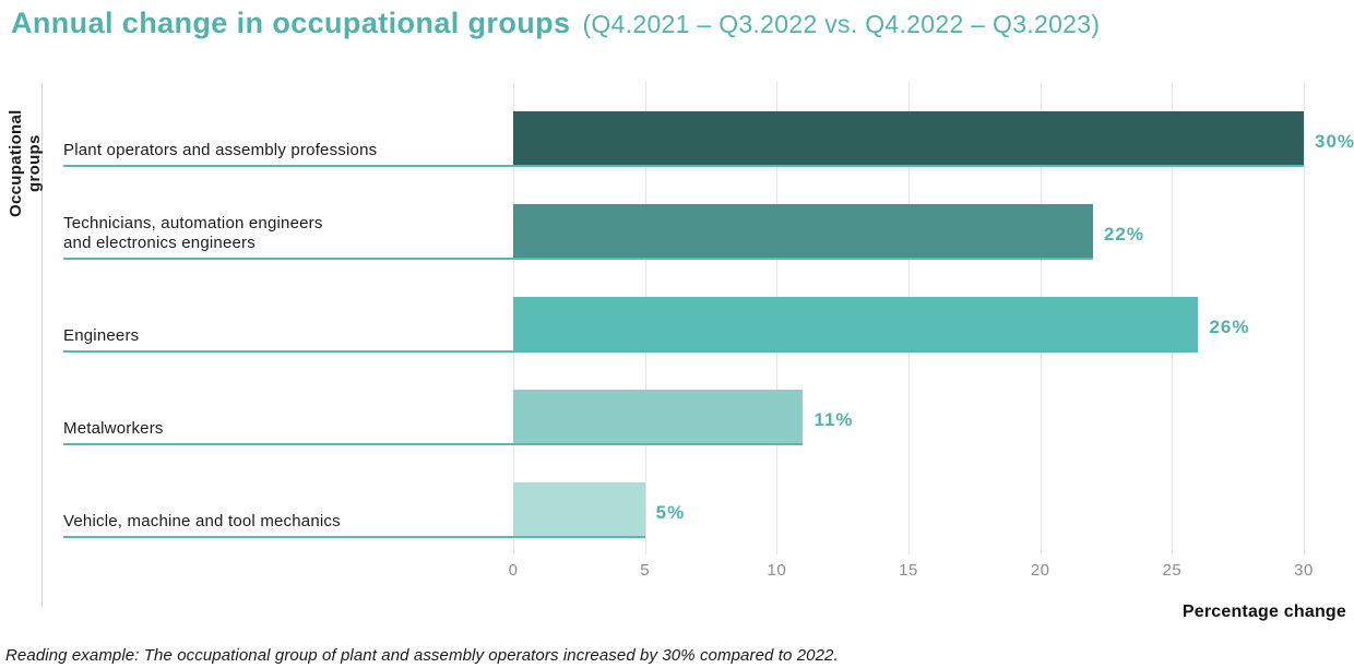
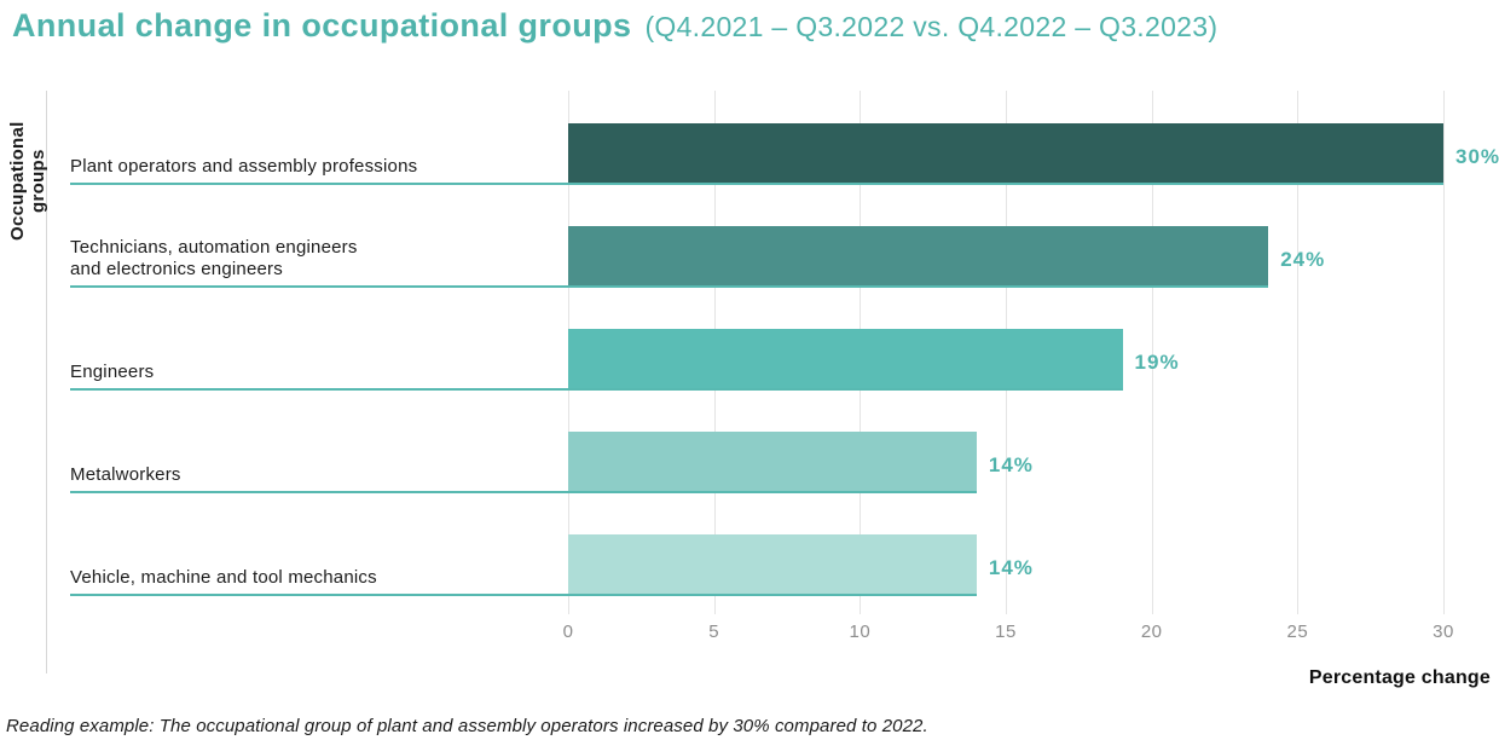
Technicians, automation engineers and electronics engineers: 22% -> 24%
Engineers: 26% -> 19%
Metalworkers: 11% -> 14%
Vehicle, machine and tool mechanics: 5% -> 14%
